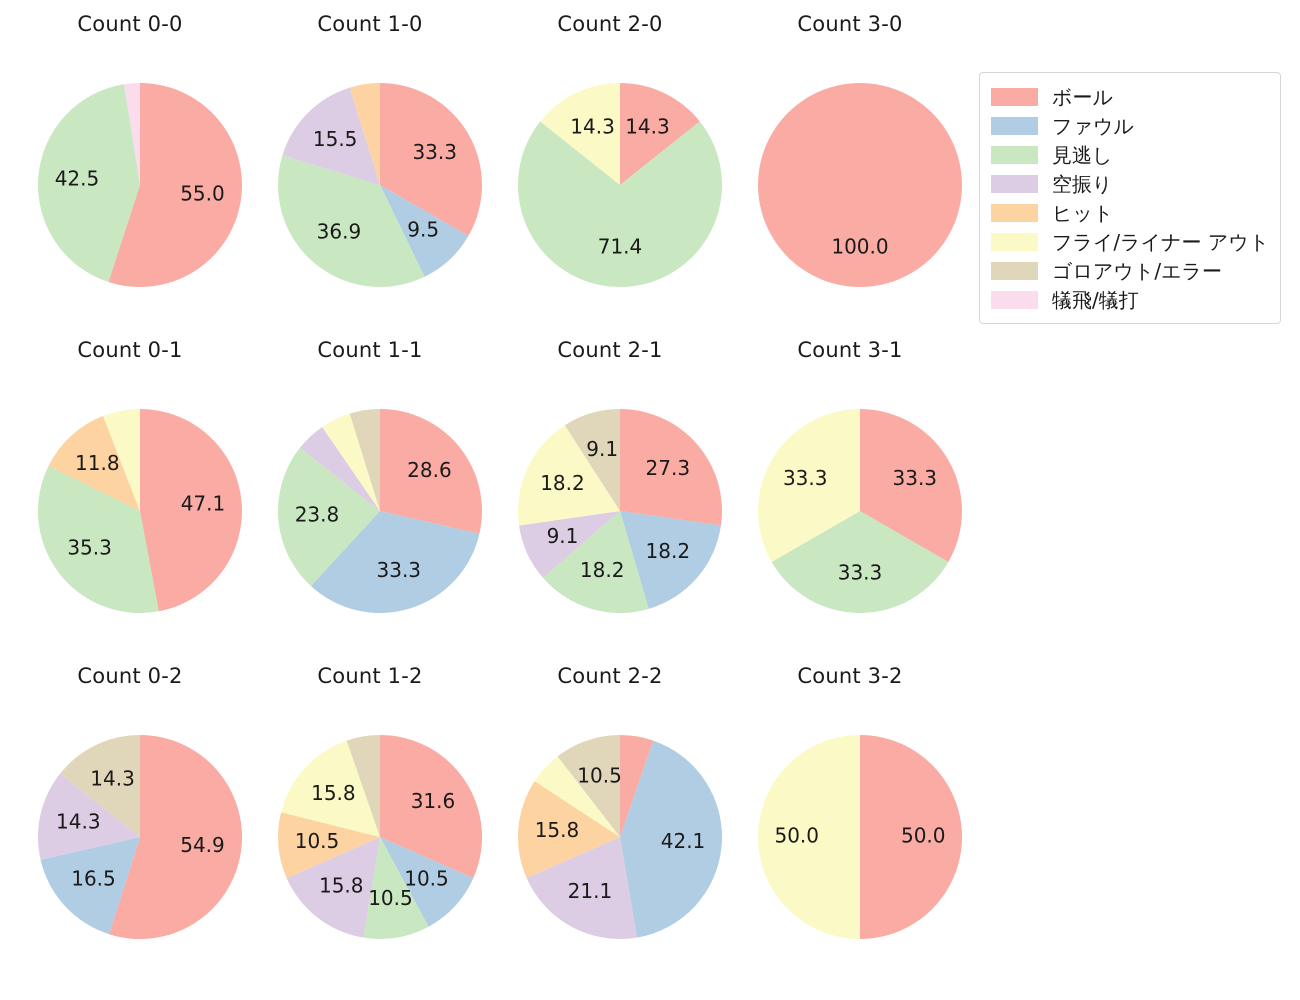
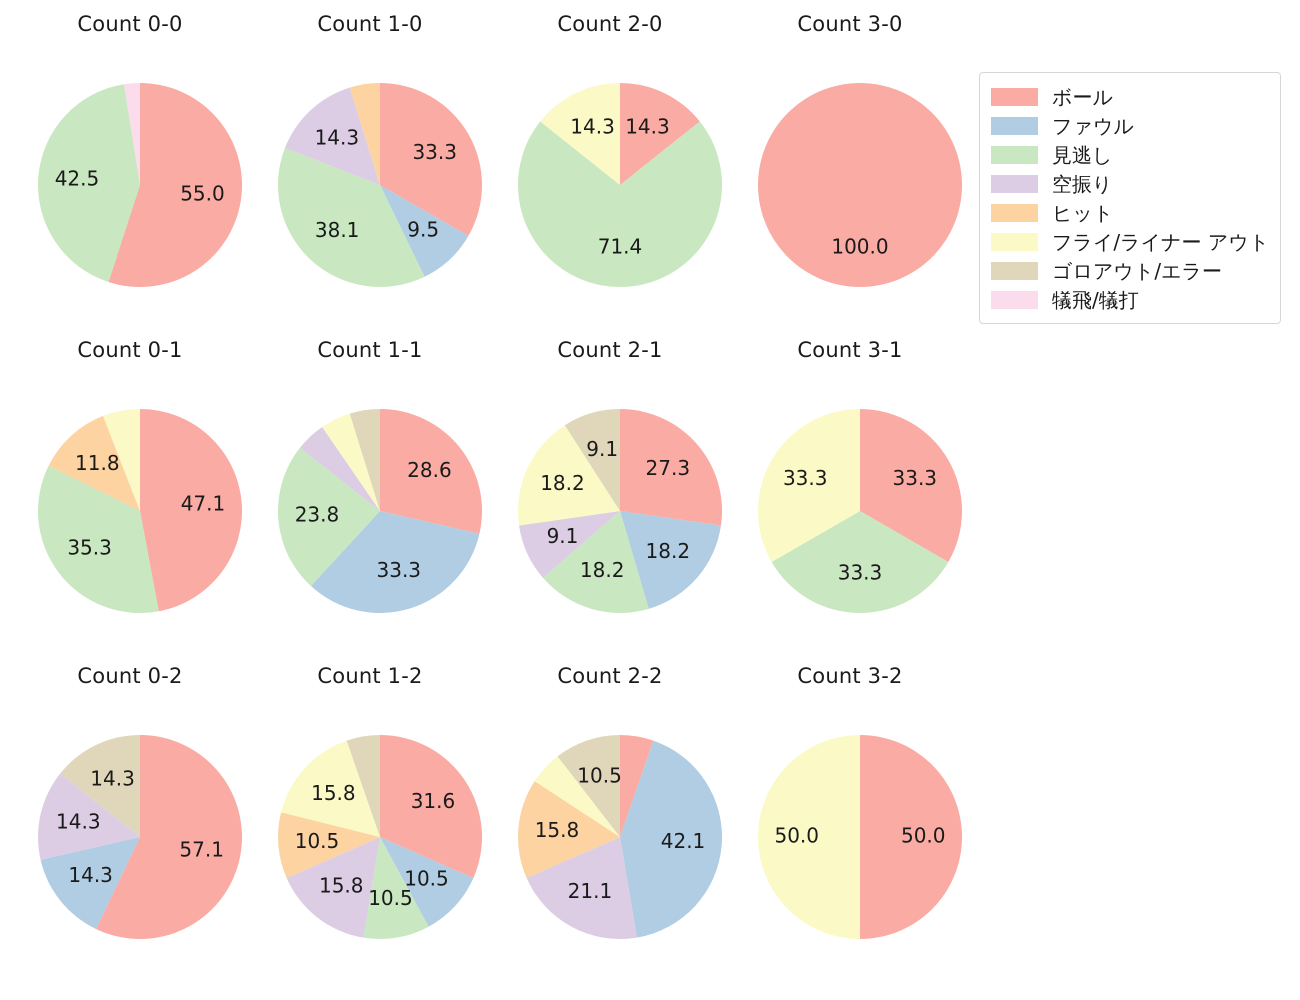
Count 1-0/見逃し: 36.9 -> 38.1
Count 1-0/空振り: 15.5 -> 14.3
Count 0-2/ボール: 54.9 -> 57.1
Count 0-2/ファウル: 16.5 -> 14.3
